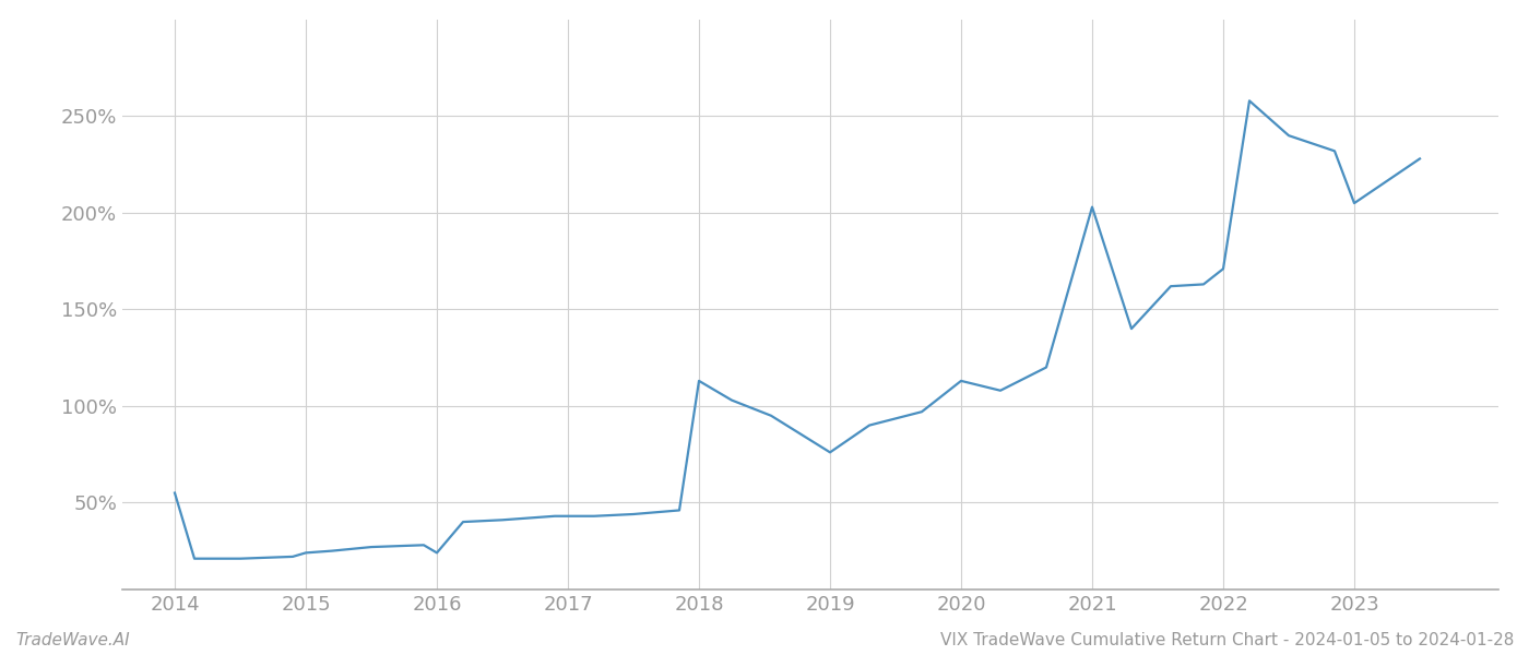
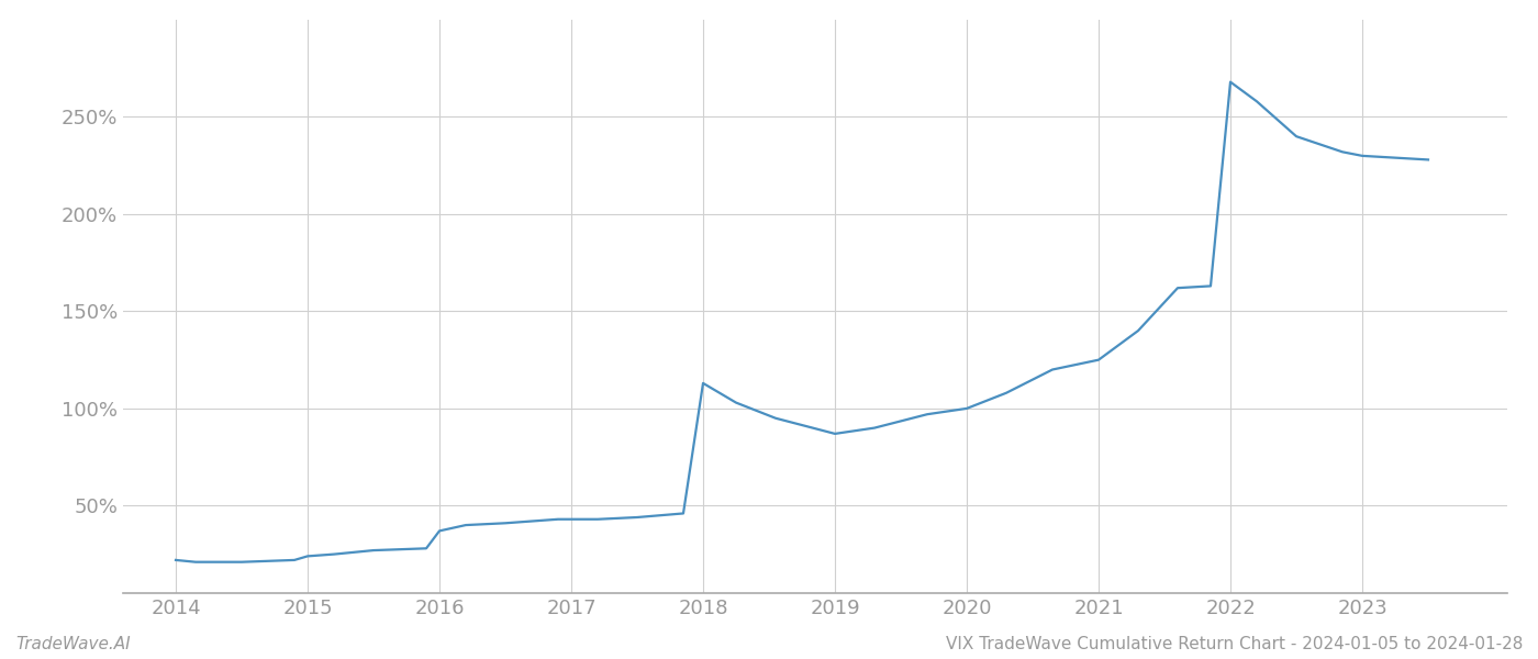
2014: 55% -> 22%
2016: 24% -> 37%
2019: 76% -> 87%
2020: 113% -> 100%
2021: 203% -> 125%
2022: 171% -> 268%
2023: 205% -> 230%
